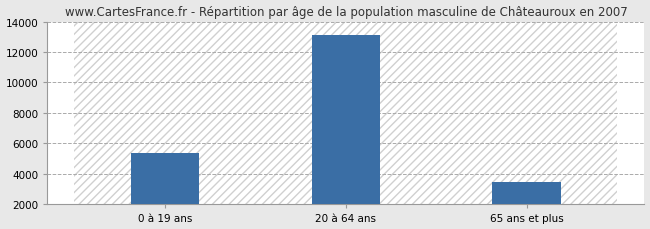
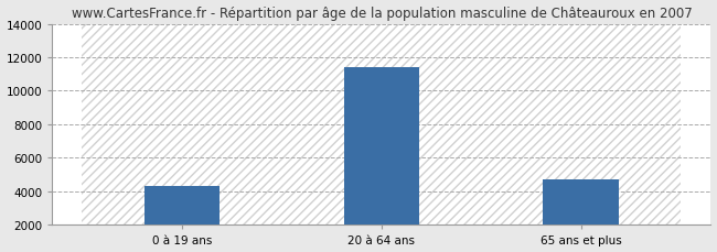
0 à 19 ans: 5400 -> 4300
20 à 64 ans: 13100 -> 11400
65 ans et plus: 3400 -> 4700
